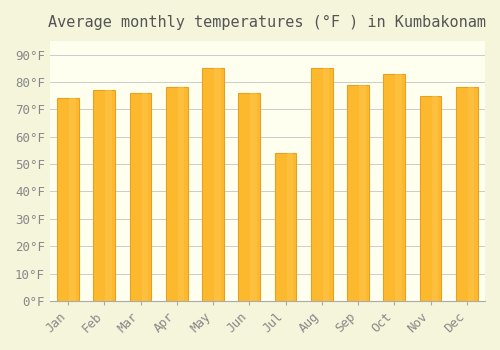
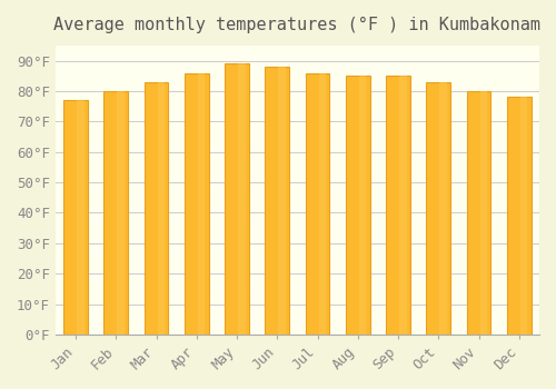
Jan: 74°F -> 77°F
Feb: 77°F -> 80°F
Mar: 76°F -> 83°F
Apr: 78°F -> 86°F
May: 85°F -> 89°F
Jun: 76°F -> 88°F
Jul: 54°F -> 86°F
Sep: 79°F -> 85°F
Nov: 75°F -> 80°F
